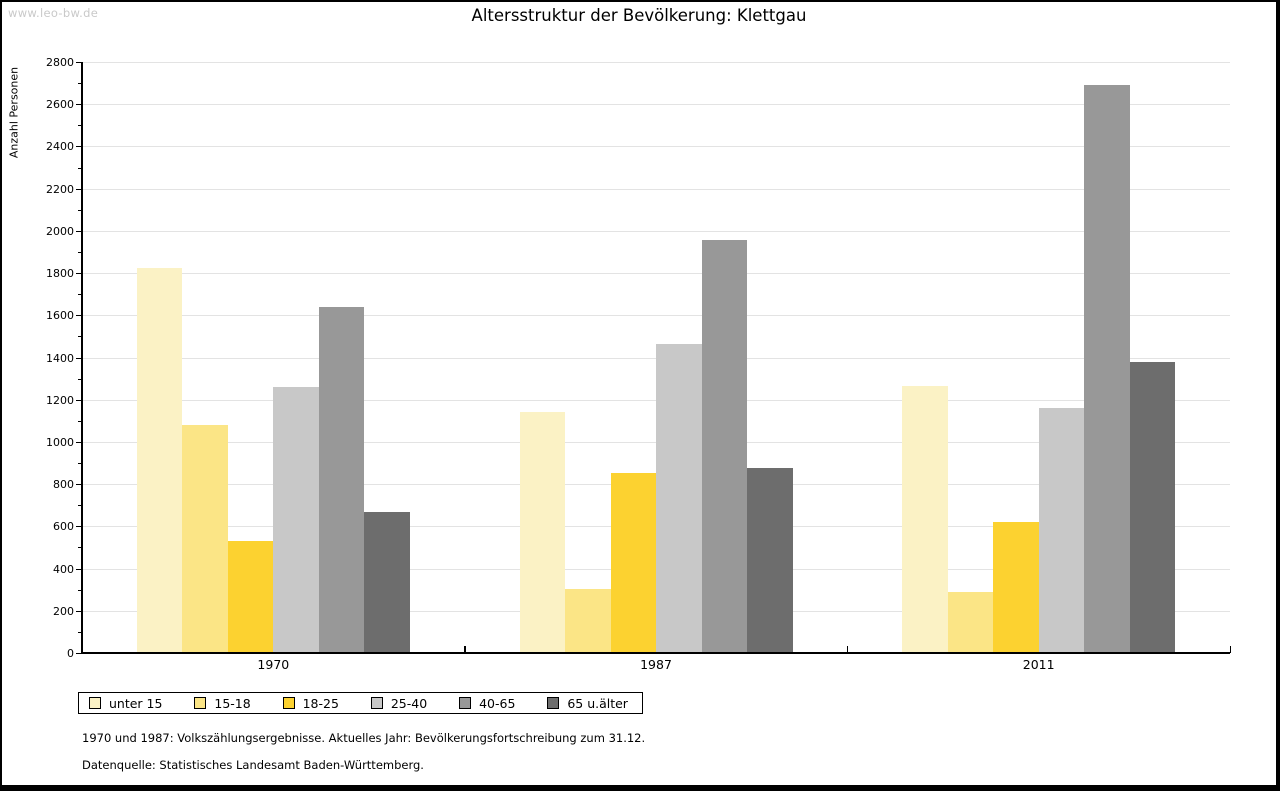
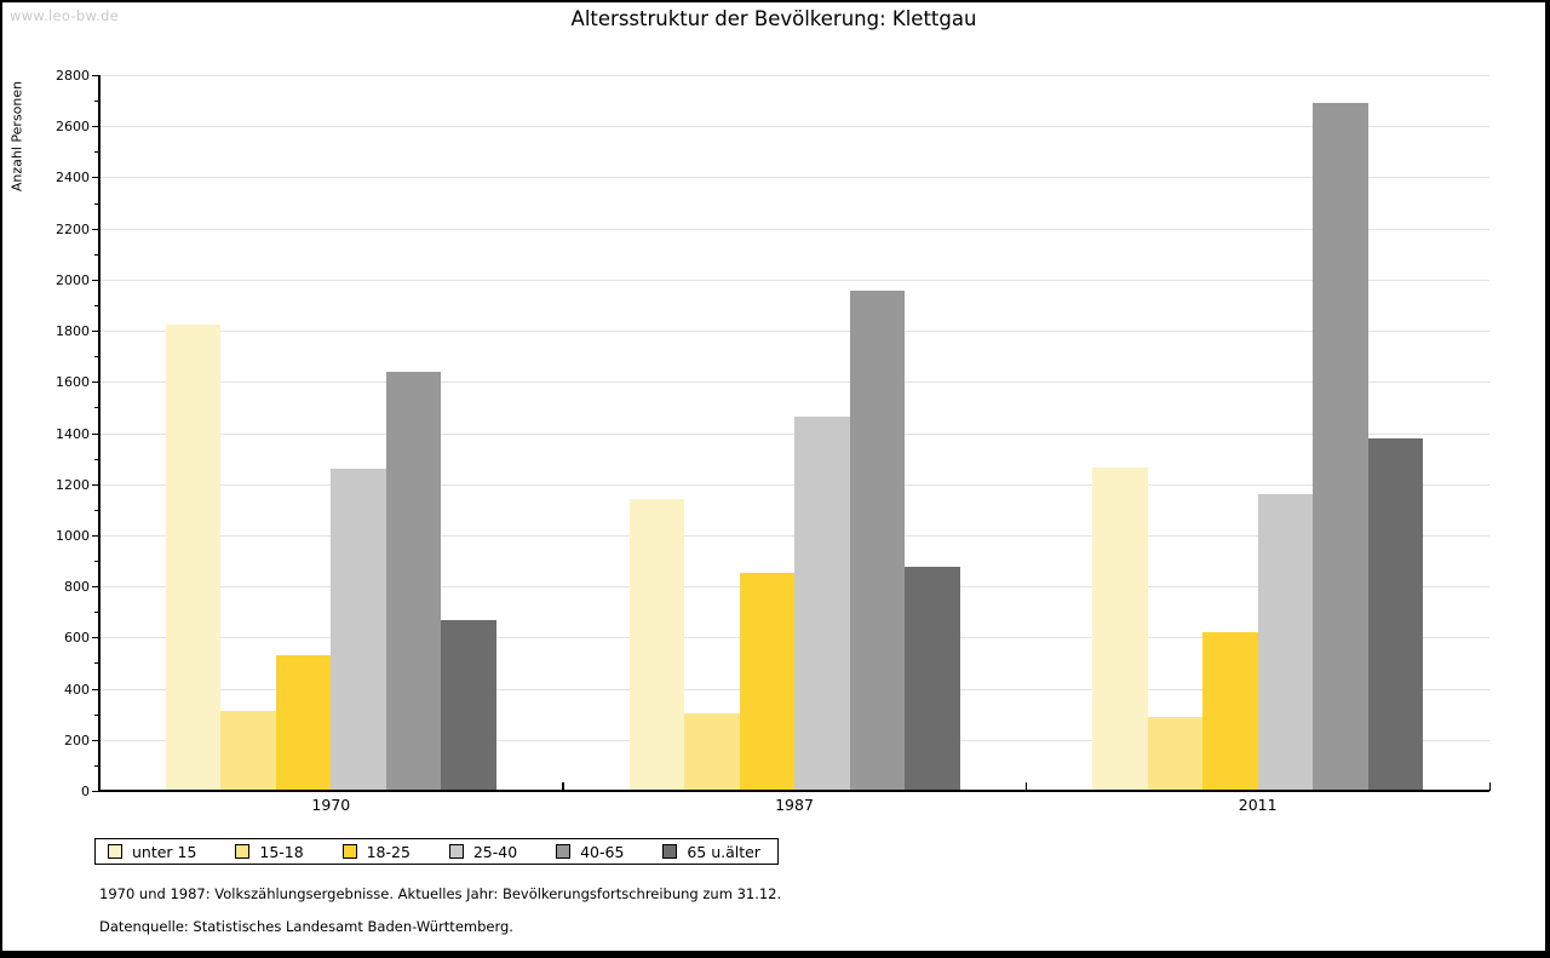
15-18/1970: 1080 -> 320
